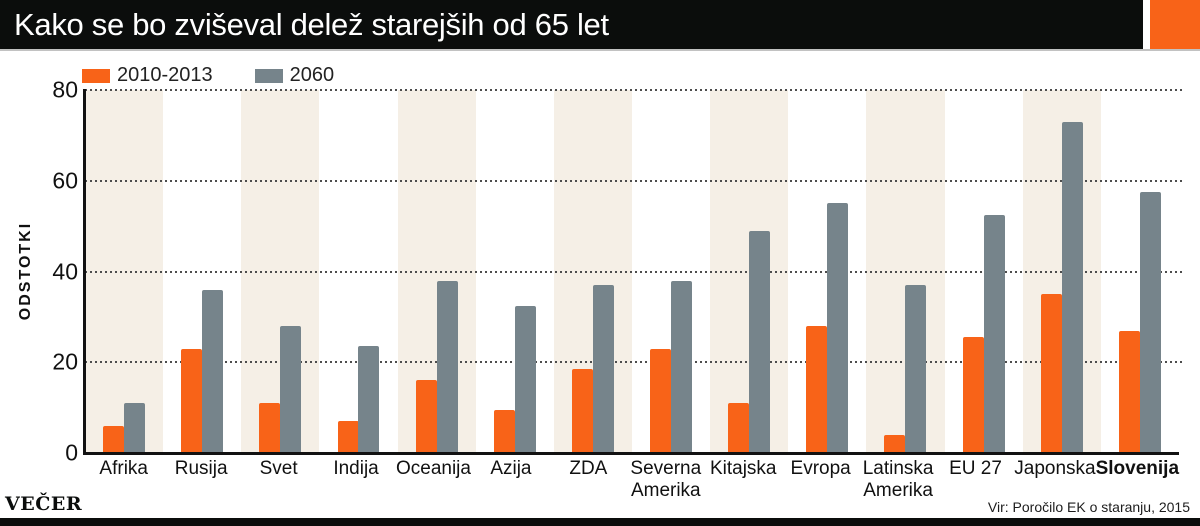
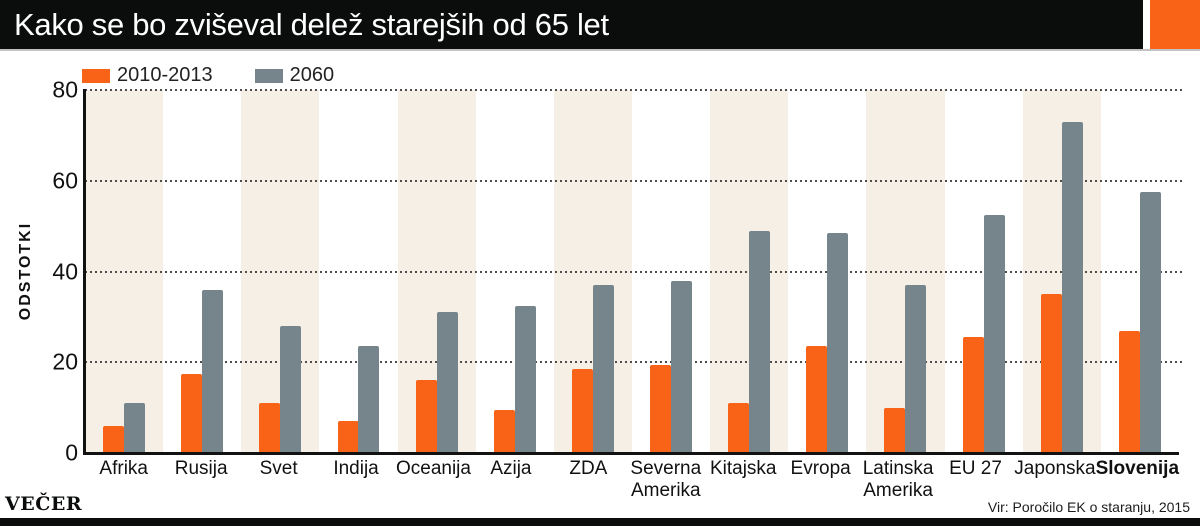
2010-2013/Rusija: 23 -> 18
2060/Oceanija: 38 -> 31
2010-2013/Severna Amerika: 23 -> 20
2010-2013/Evropa: 28 -> 24
2060/Evropa: 55 -> 48
2010-2013/Latinska Amerika: 4 -> 10
